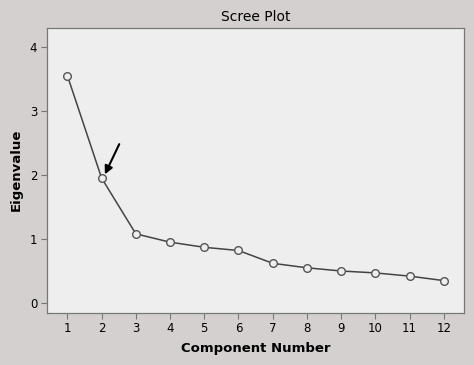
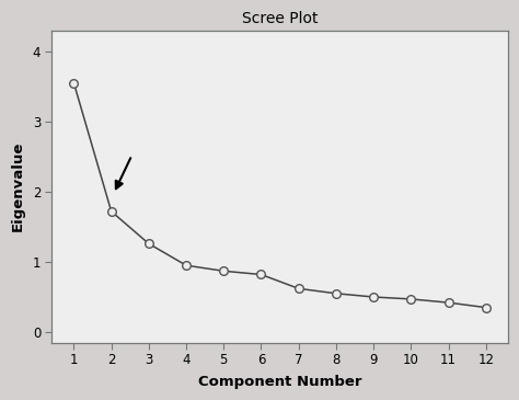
2: 1.95 -> 1.72
3: 1.08 -> 1.26
